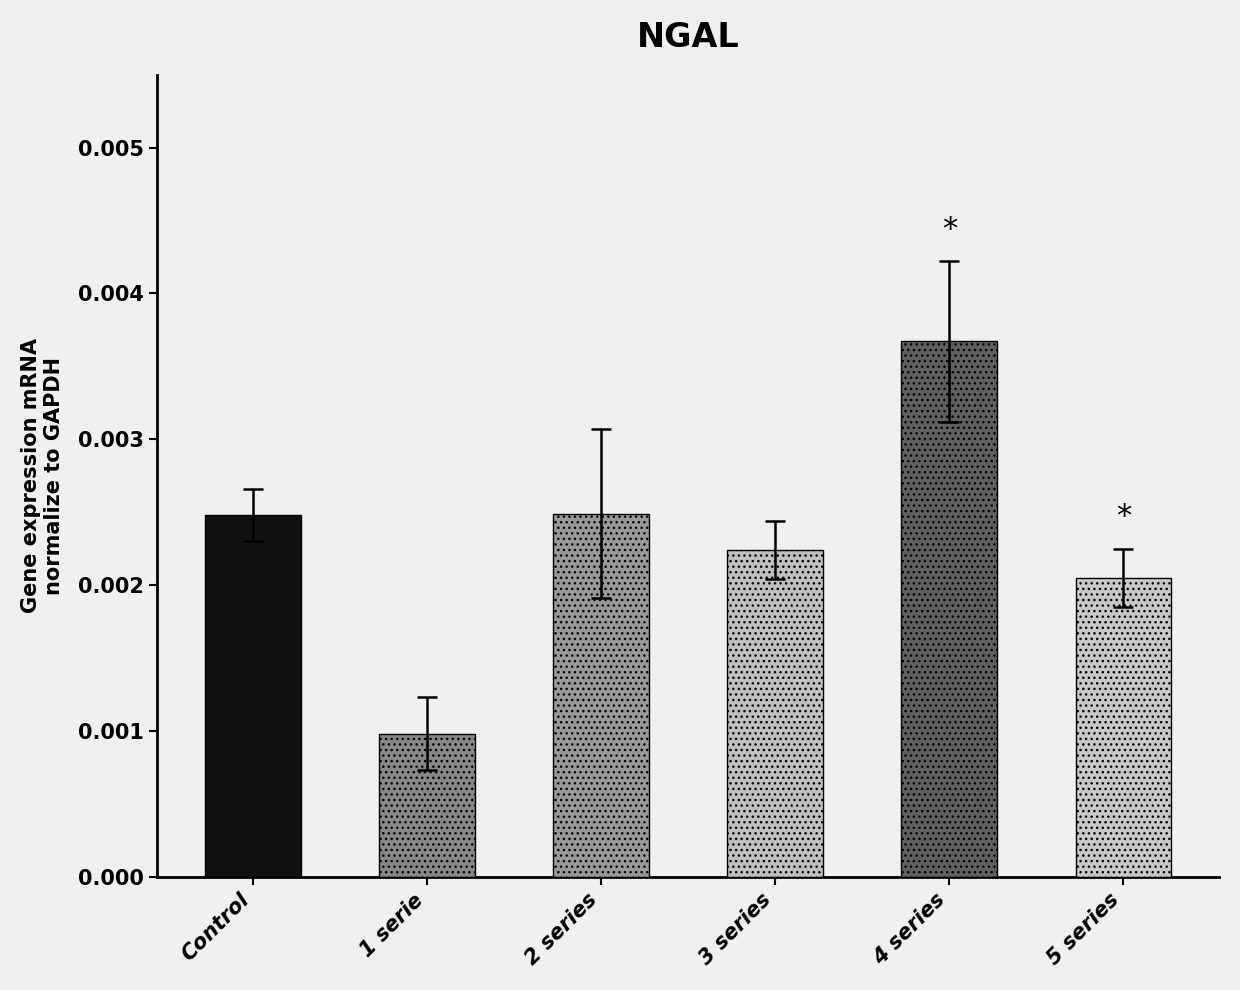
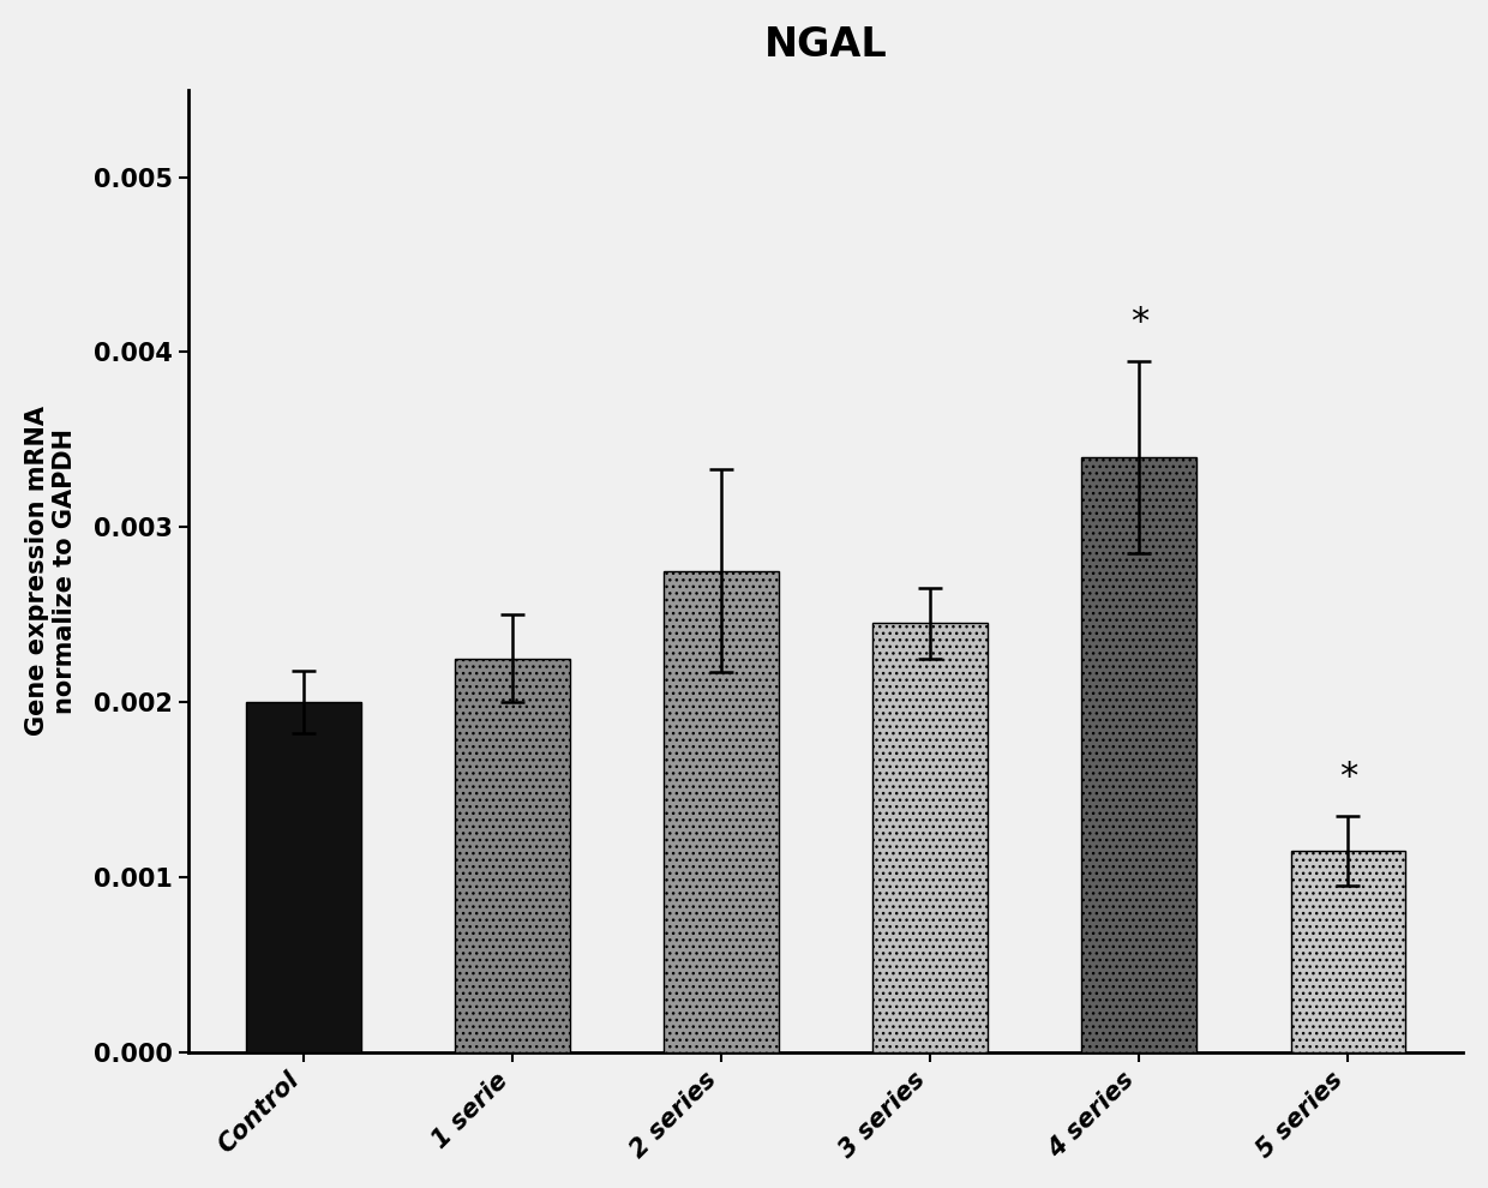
Control: 0.00248 -> 0.00200
1 serie: 0.00098 -> 0.00225
2 series: 0.00249 -> 0.00275
3 series: 0.00224 -> 0.00245
4 series: 0.00367 -> 0.00340
5 series: 0.00205 -> 0.00115
